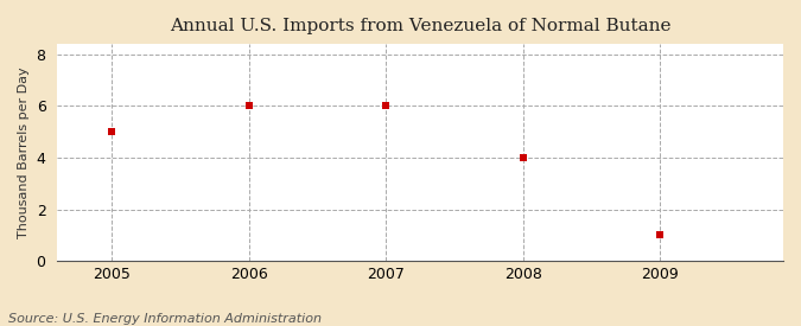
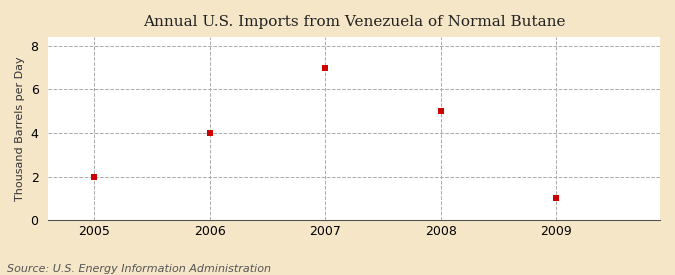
2005: 5 -> 2
2006: 6 -> 4
2007: 6 -> 7
2008: 4 -> 5
